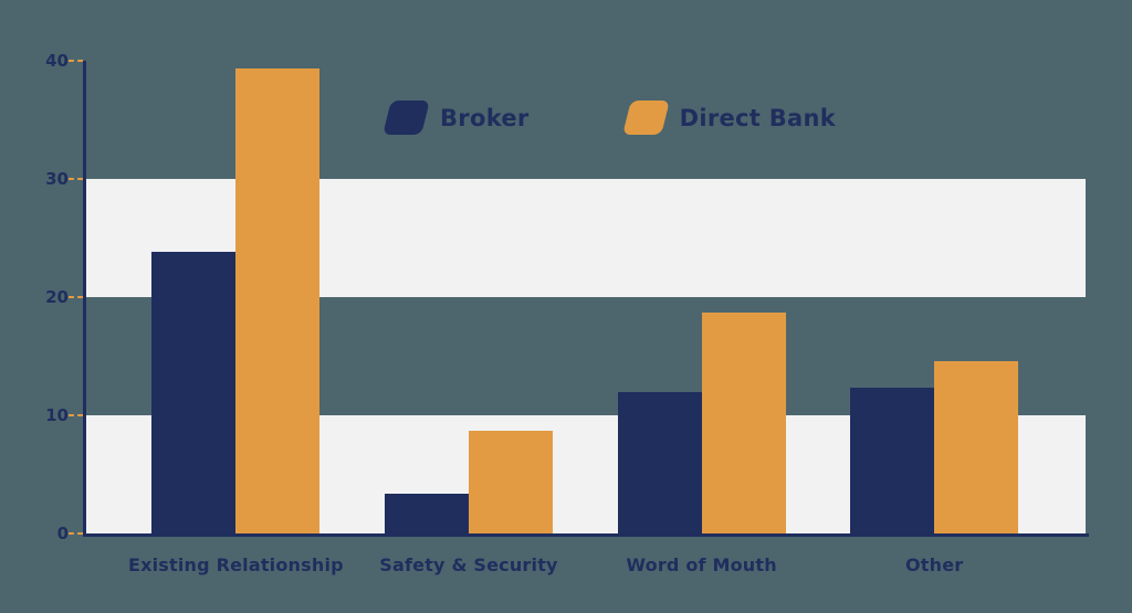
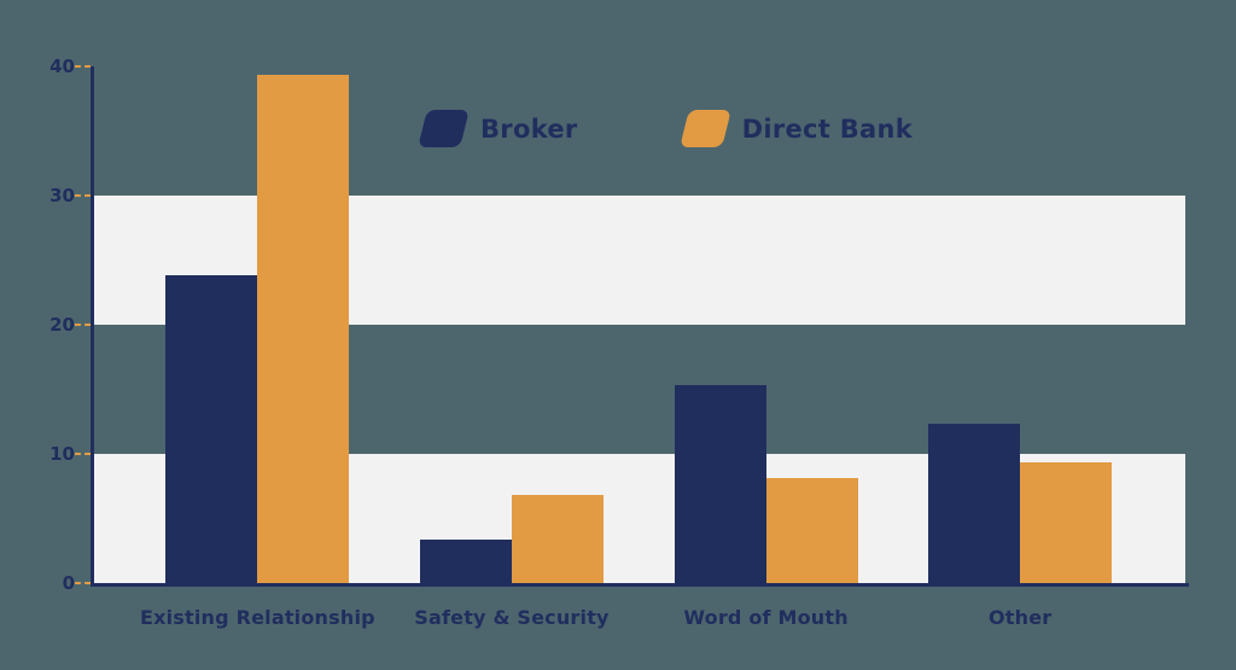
Direct Bank/Safety & Security: 8.7 -> 6.8
Broker/Word of Mouth: 12.0 -> 15.3
Direct Bank/Word of Mouth: 18.7 -> 8.1
Direct Bank/Other: 14.6 -> 9.3
